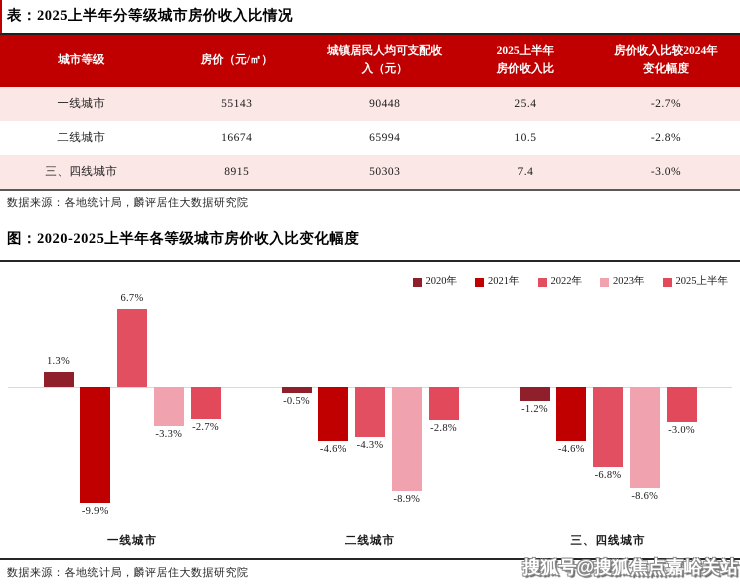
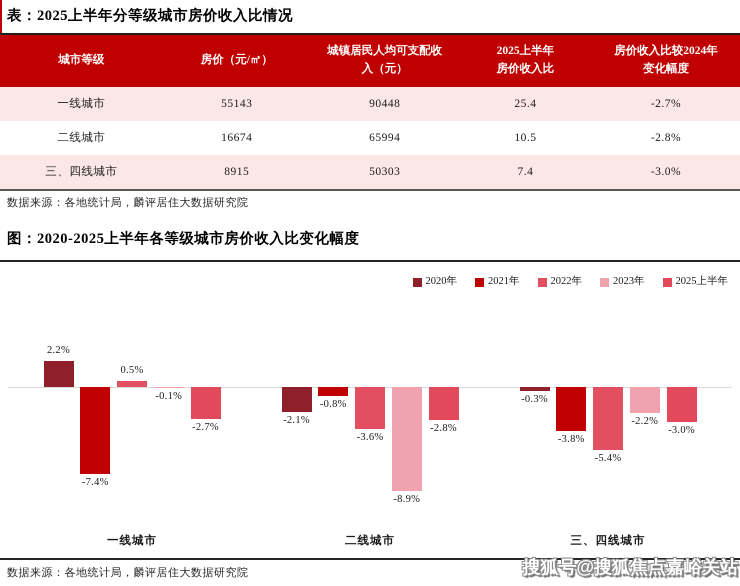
2020年/一线城市: 1.3% -> 2.2%
2021年/一线城市: -9.9% -> -7.4%
2022年/一线城市: 6.7% -> 0.5%
2023年/一线城市: -3.3% -> -0.1%
2020年/二线城市: -0.5% -> -2.1%
2021年/二线城市: -4.6% -> -0.8%
2022年/二线城市: -4.3% -> -3.6%
2020年/三、四线城市: -1.2% -> -0.3%
2021年/三、四线城市: -4.6% -> -3.8%
2022年/三、四线城市: -6.8% -> -5.4%
2023年/三、四线城市: -8.6% -> -2.2%
